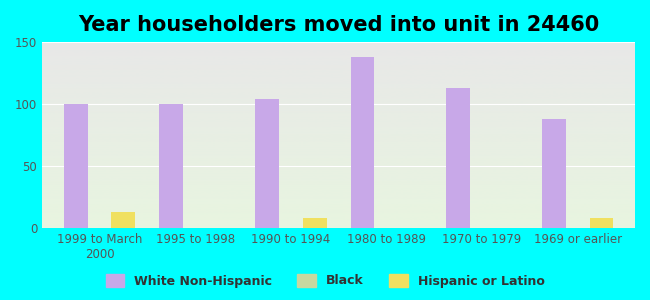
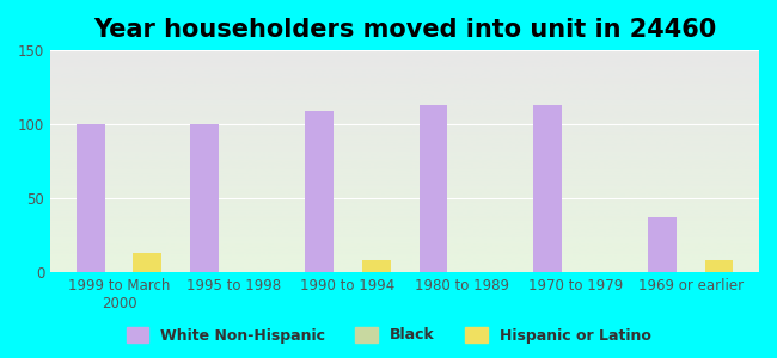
White Non-Hispanic/1990 to 1994: 104 -> 109
White Non-Hispanic/1980 to 1989: 138 -> 113
White Non-Hispanic/1969 or earlier: 88 -> 37
